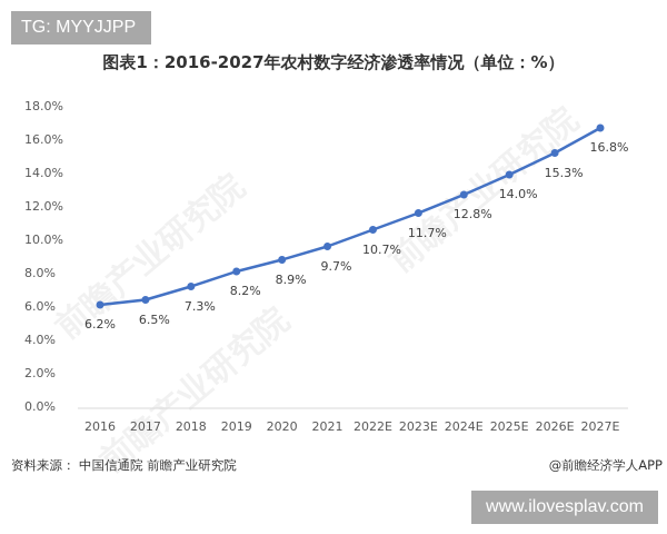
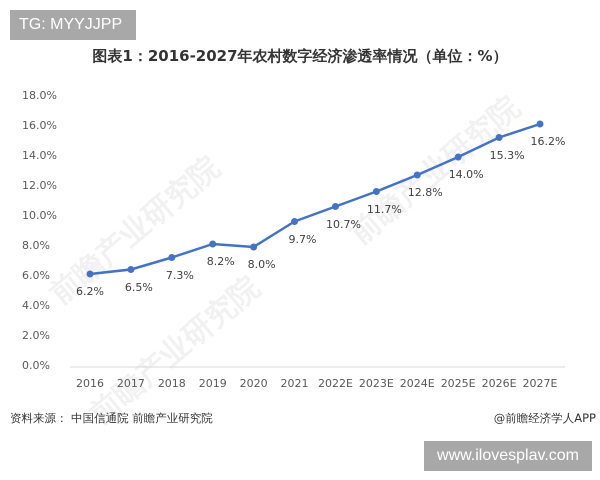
2020: 8.9% -> 8.0%
2027E: 16.8% -> 16.2%
